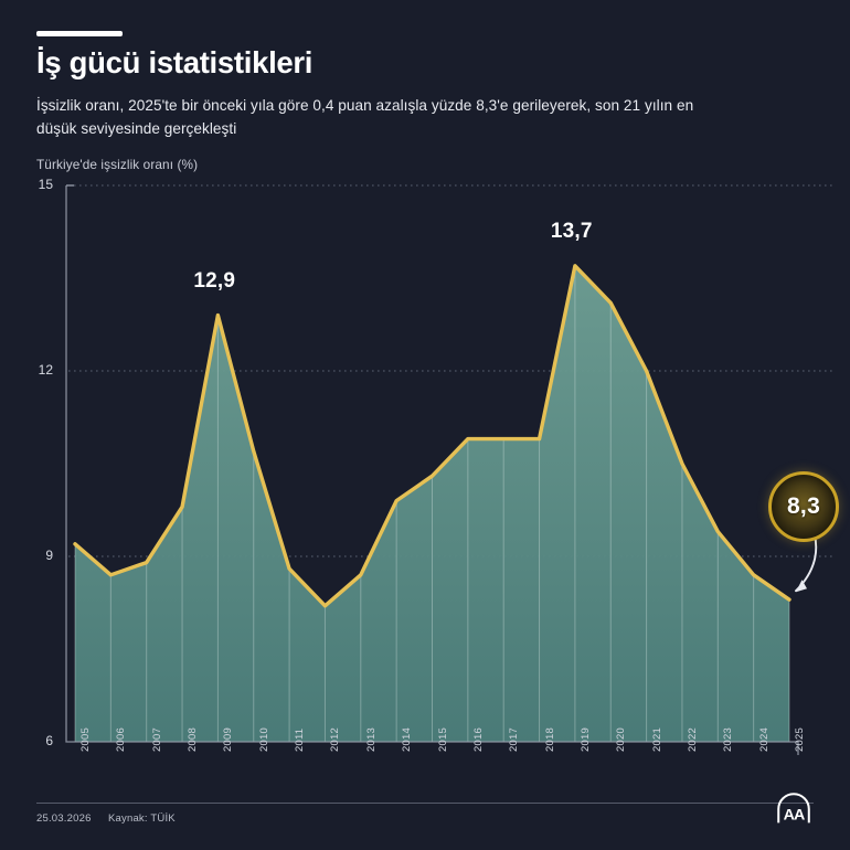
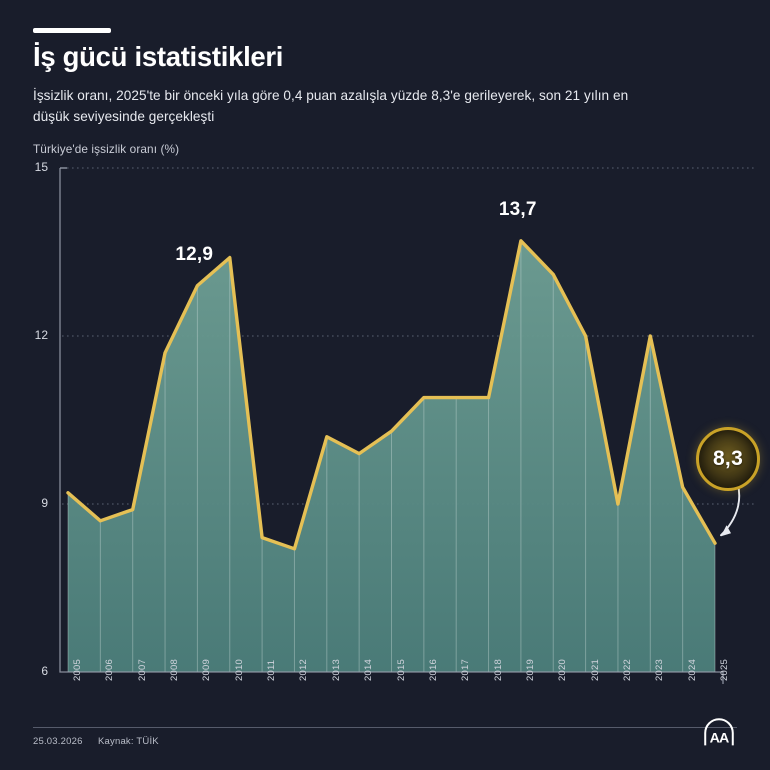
2008: 9.8 -> 11.7
2010: 10.7 -> 13.4
2011: 8.8 -> 8.4
2013: 8.7 -> 10.2
2022: 10.5 -> 9.0
2023: 9.4 -> 12.0
2024: 8.7 -> 9.3
